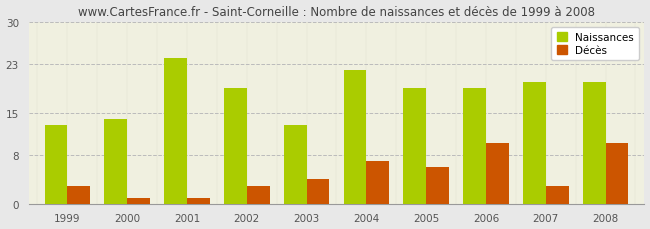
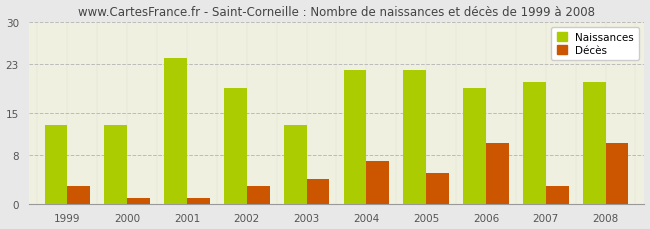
Naissances/2000: 14 -> 13
Naissances/2005: 19 -> 22
Décès/2005: 6 -> 5
